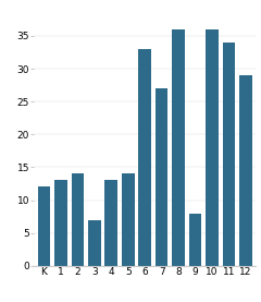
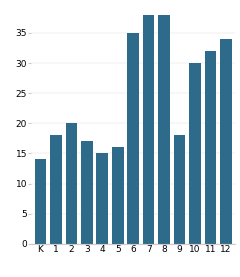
K: 12 -> 14
1: 13 -> 18
2: 14 -> 20
3: 7 -> 17
4: 13 -> 15
5: 14 -> 16
6: 33 -> 35
7: 27 -> 38
8: 36 -> 38
9: 8 -> 18
10: 36 -> 30
11: 34 -> 32
12: 29 -> 34
